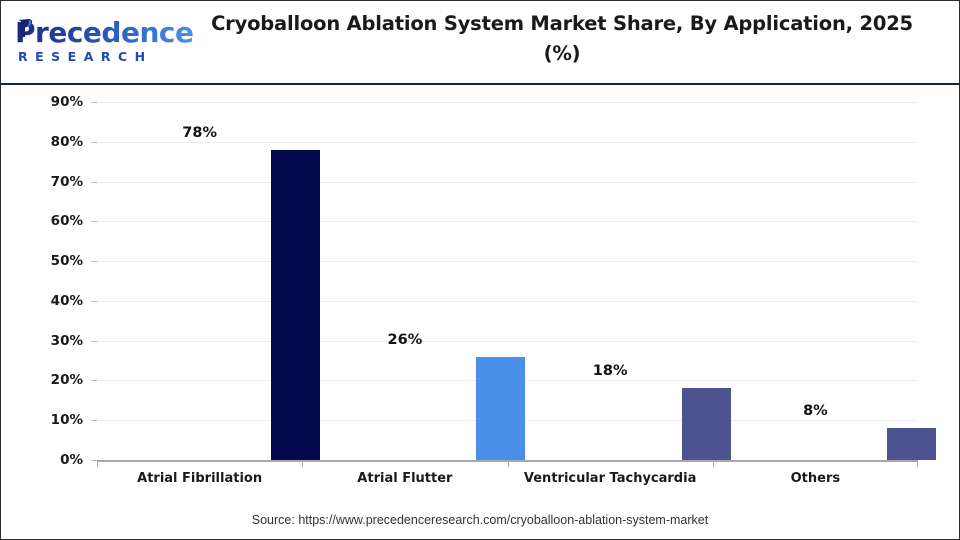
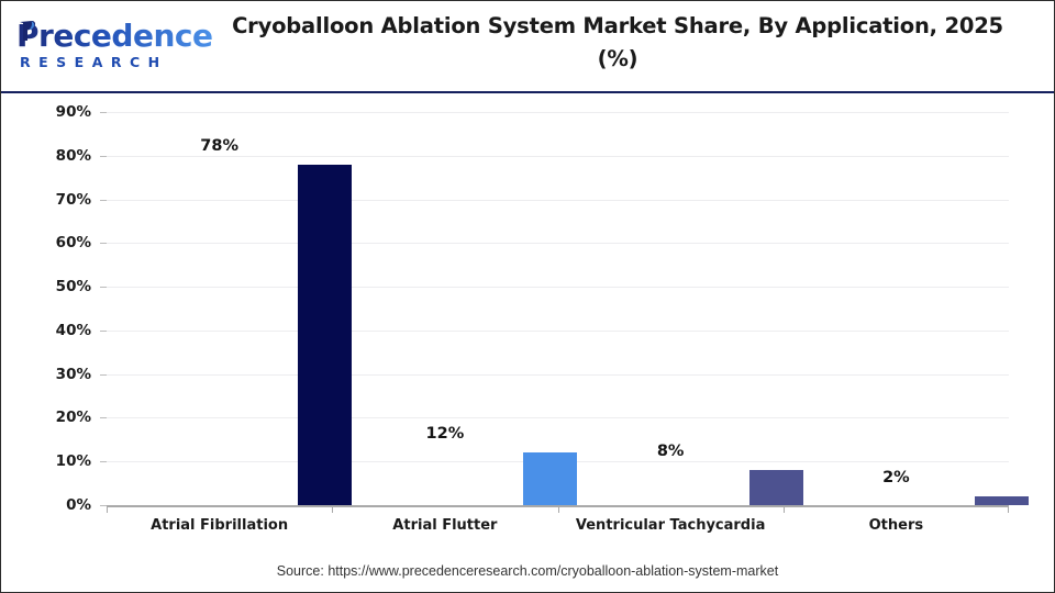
Atrial Flutter: 26% -> 12%
Ventricular Tachycardia: 18% -> 8%
Others: 8% -> 2%
